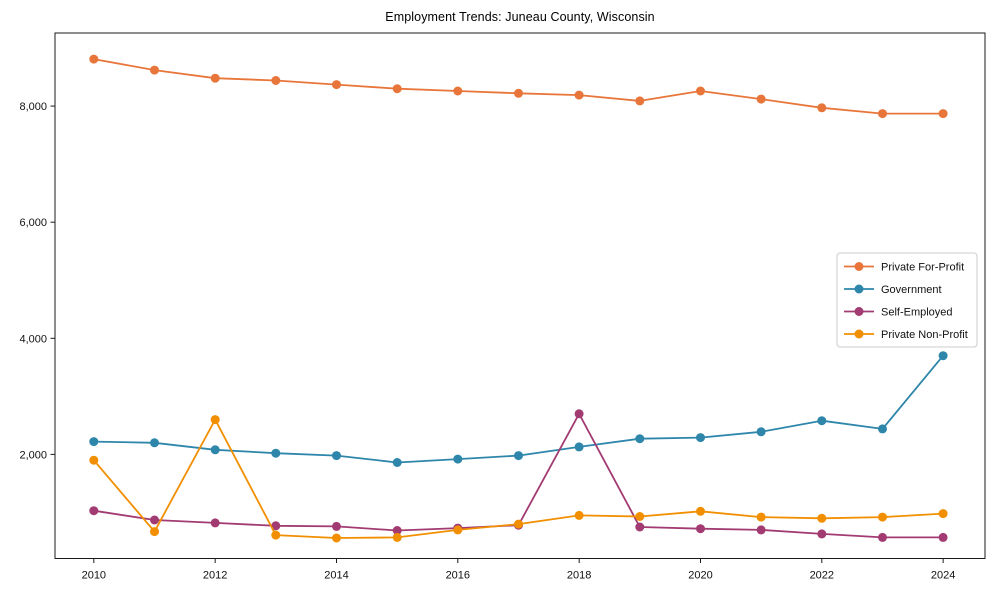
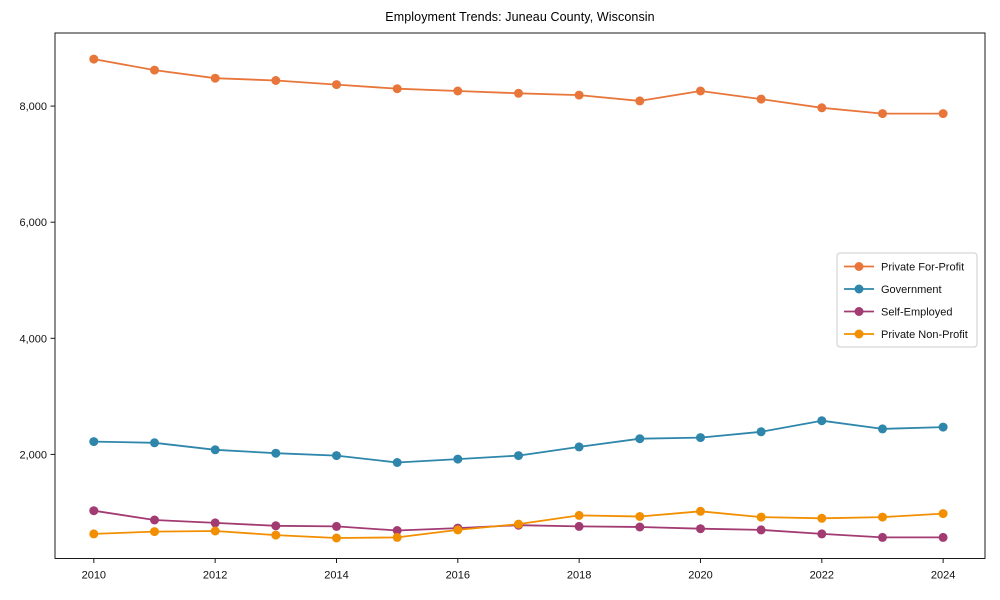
Private Non-Profit/2010: 1900 -> 600
Private Non-Profit/2012: 2600 -> 700
Self-Employed/2018: 2700 -> 800
Government/2024: 3700 -> 2500
